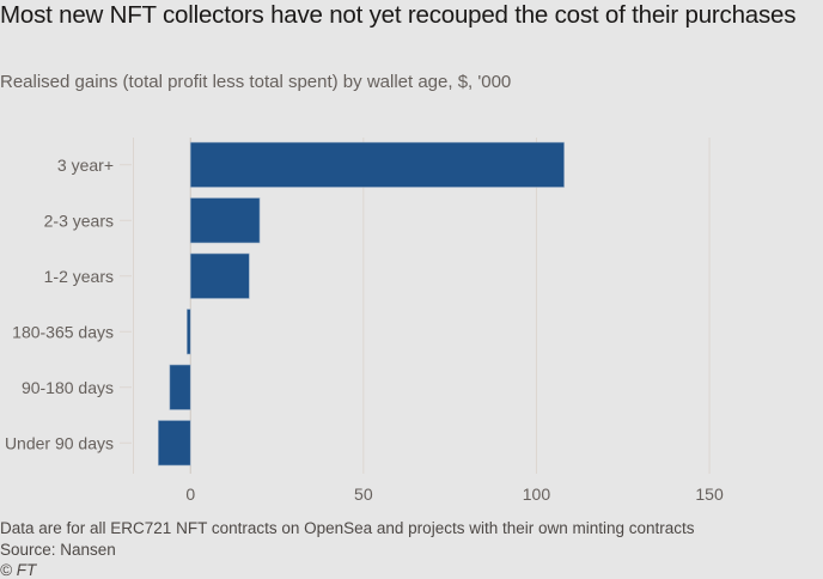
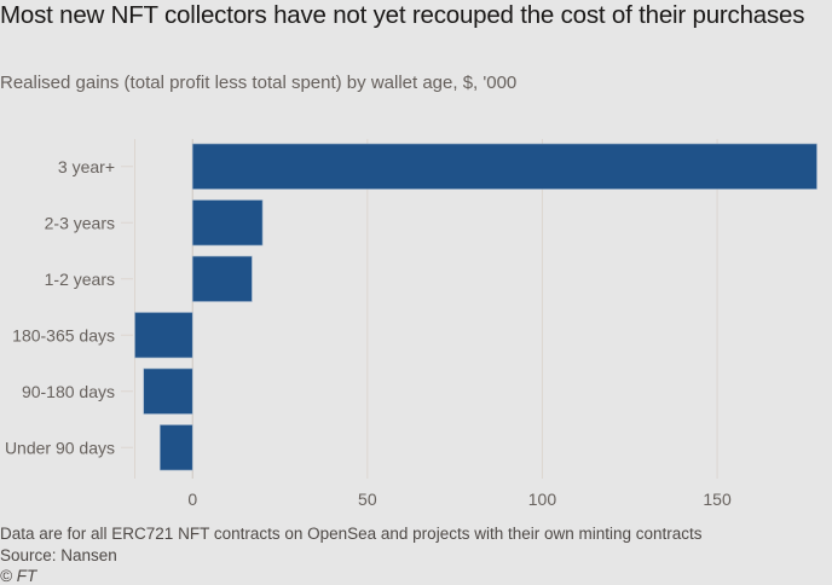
3 year+: 108 -> 178
180-365 days: -1 -> -16
90-180 days: -6 -> -14
